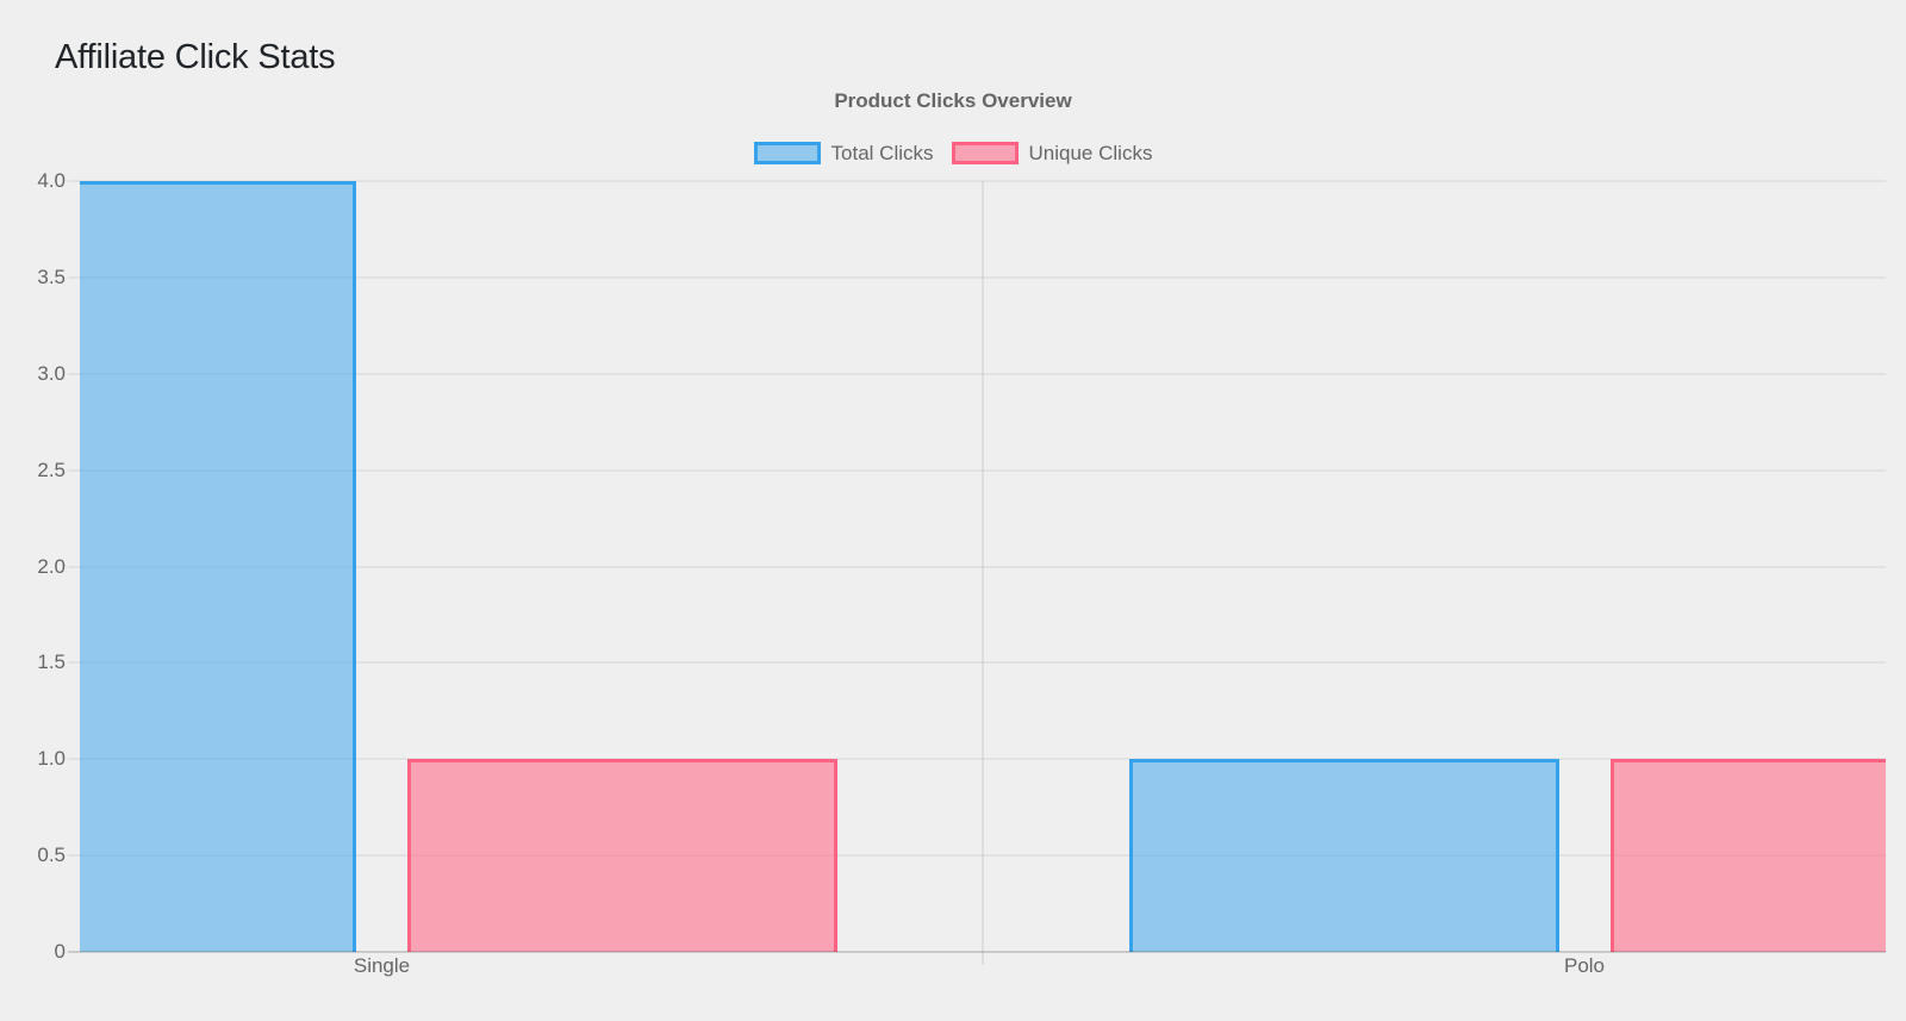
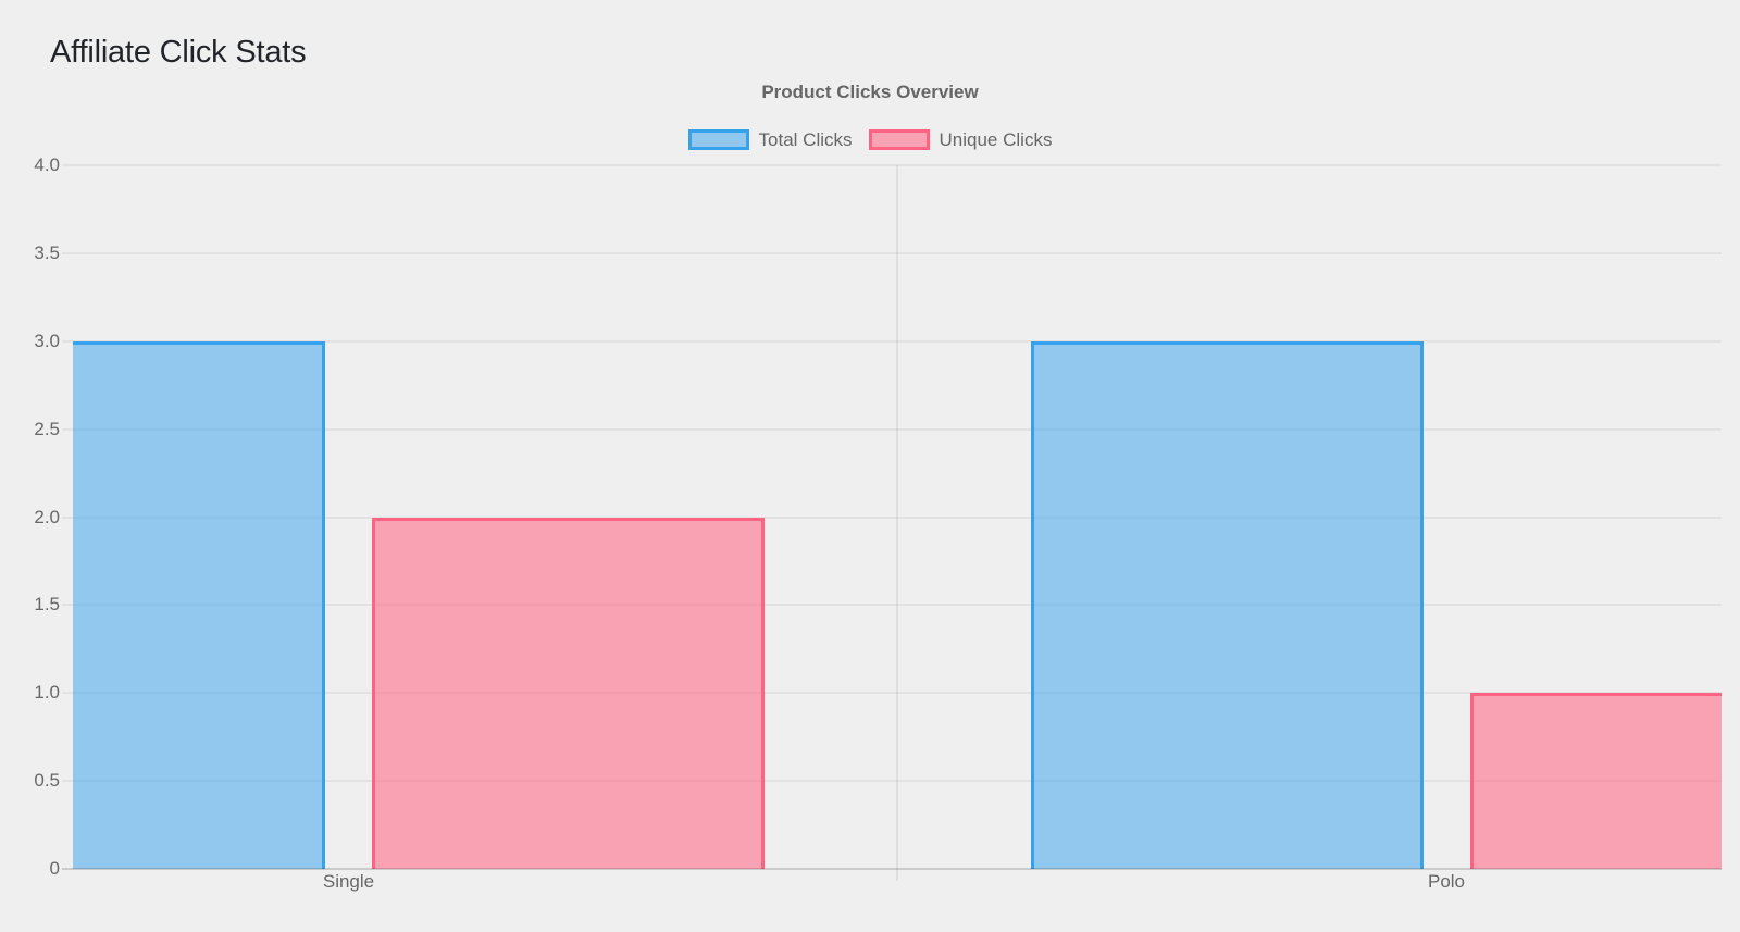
Total Clicks/Single: 4 -> 3
Unique Clicks/Single: 1 -> 2
Total Clicks/Polo: 1 -> 3
